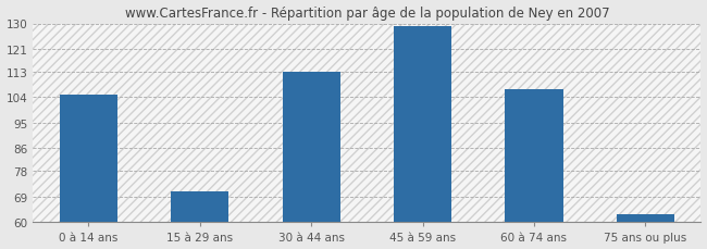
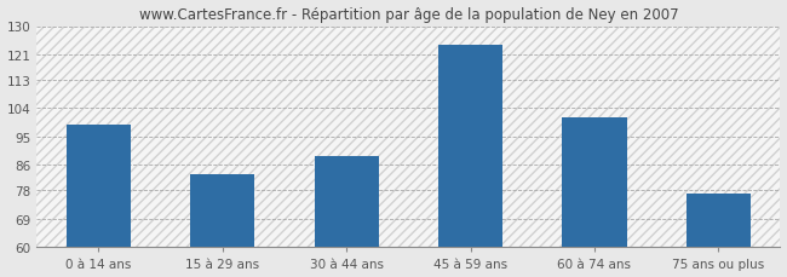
0 à 14 ans: 105 -> 99
15 à 29 ans: 71 -> 83
30 à 44 ans: 113 -> 89
45 à 59 ans: 129 -> 124
60 à 74 ans: 107 -> 101
75 ans ou plus: 63 -> 77
